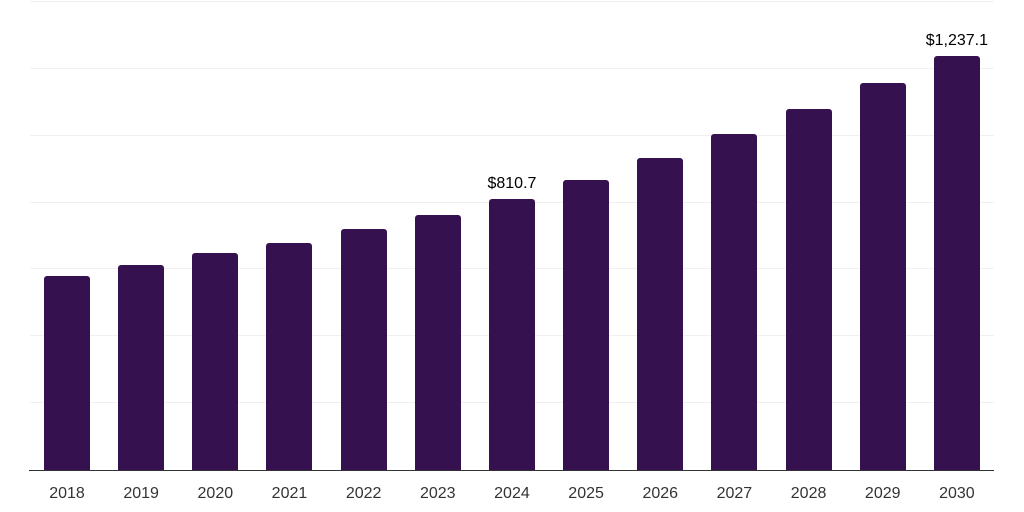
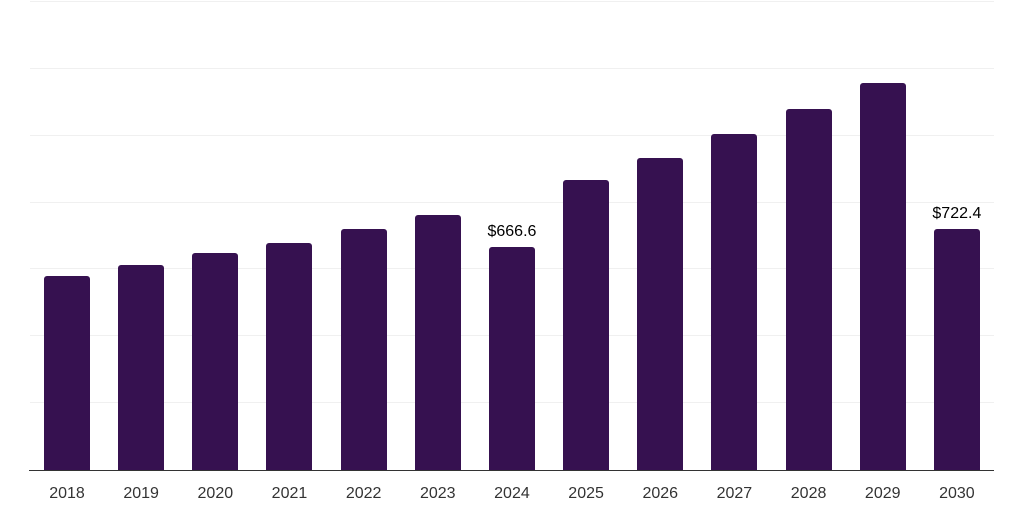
2024: $810.7 -> $666.6
2030: $1,237.1 -> $722.4
